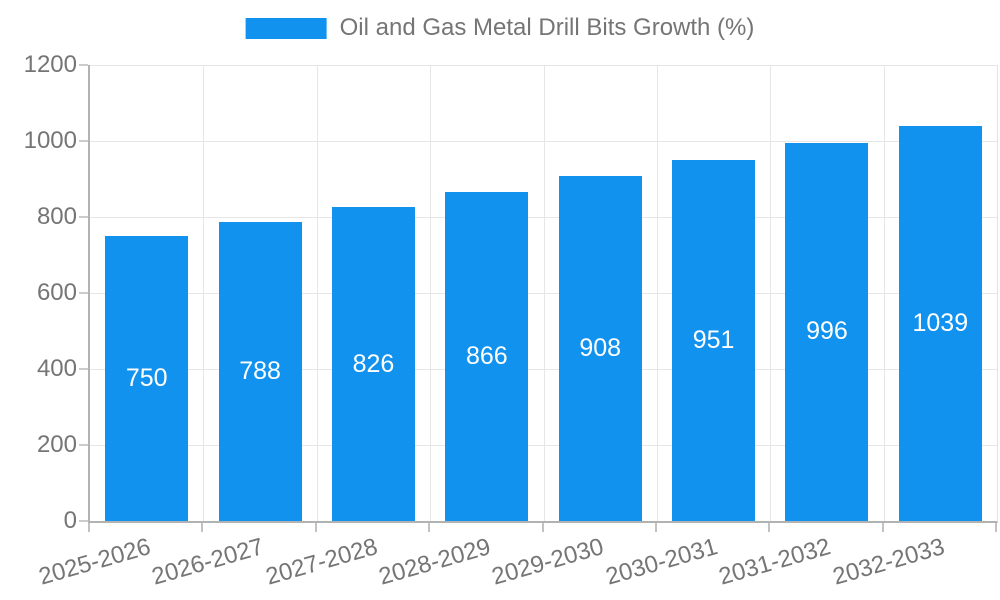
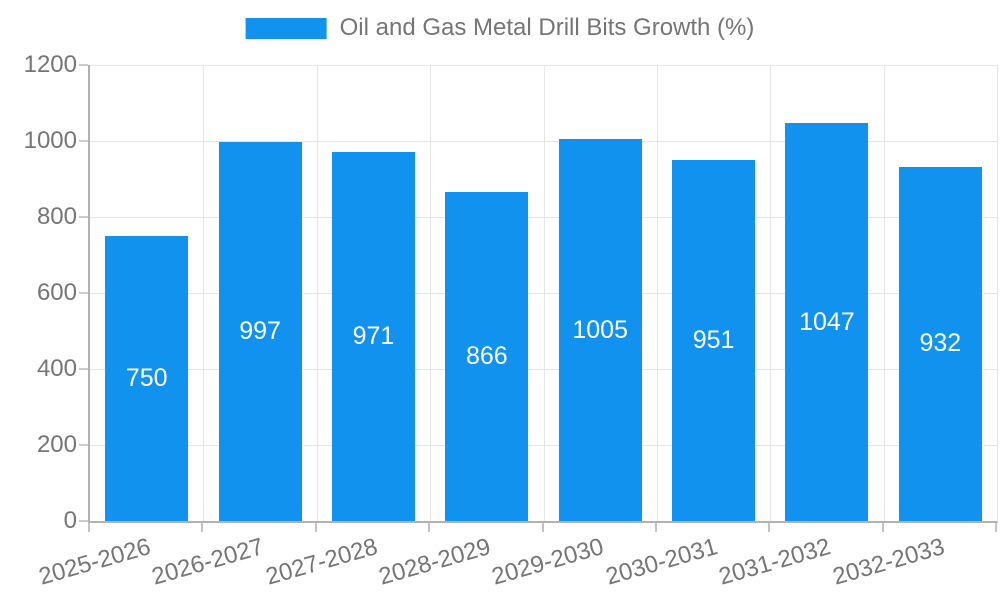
2026-2027: 788 -> 997
2027-2028: 826 -> 971
2029-2030: 908 -> 1005
2031-2032: 996 -> 1047
2032-2033: 1039 -> 932
